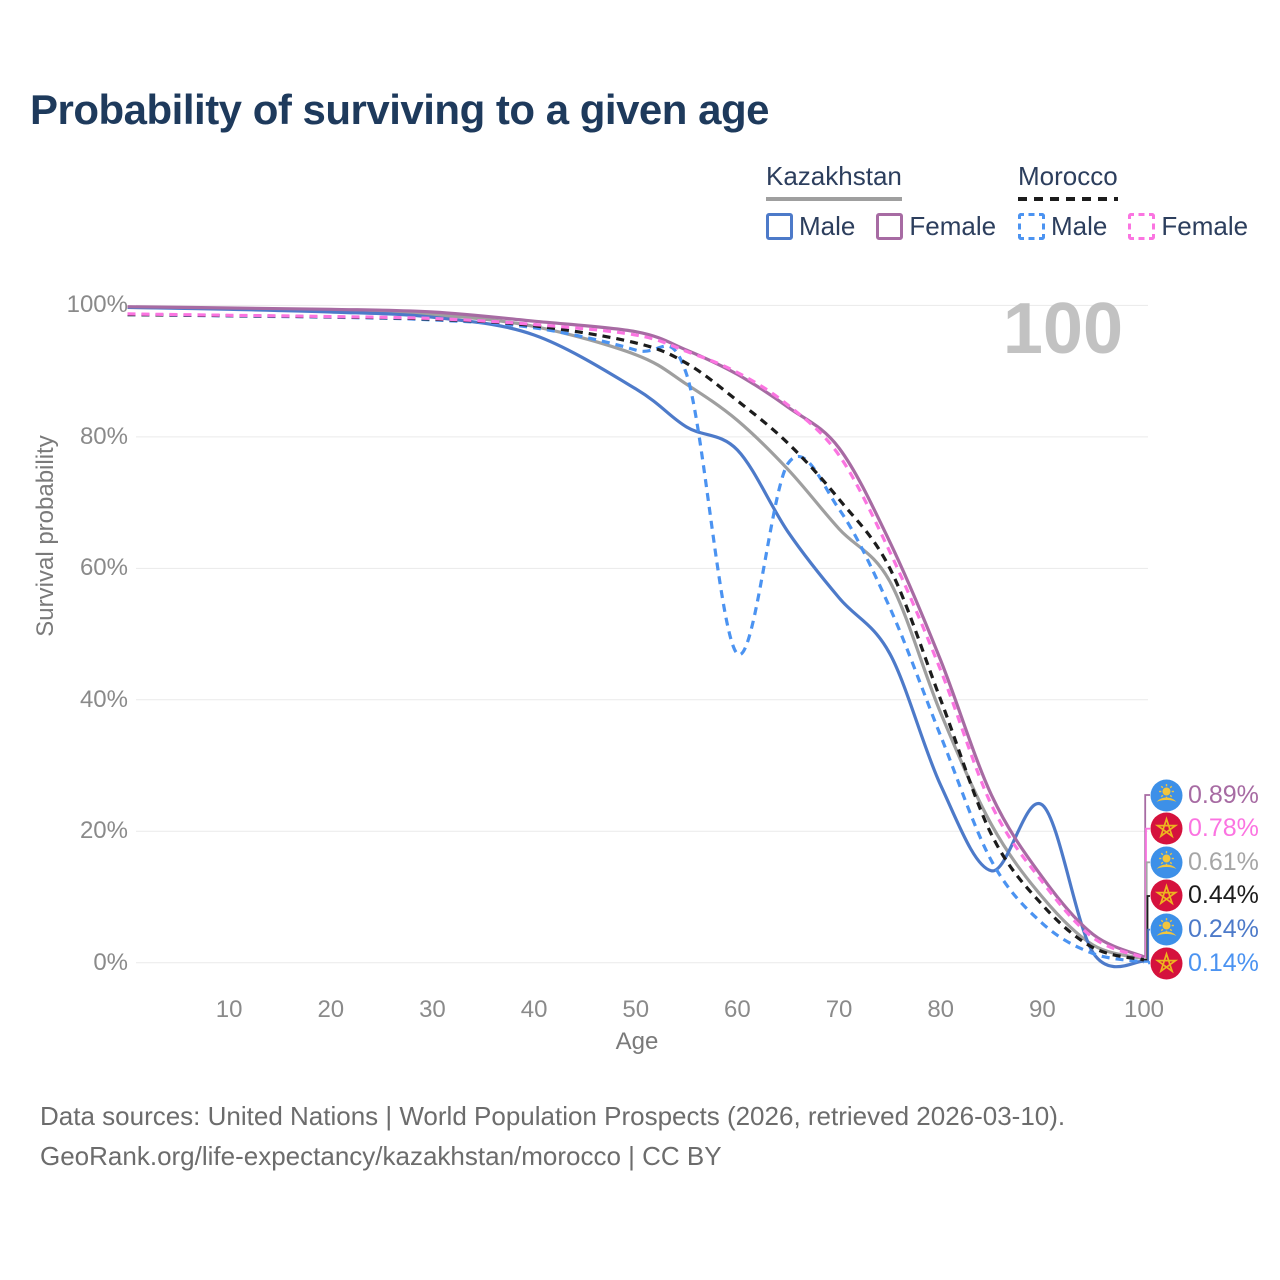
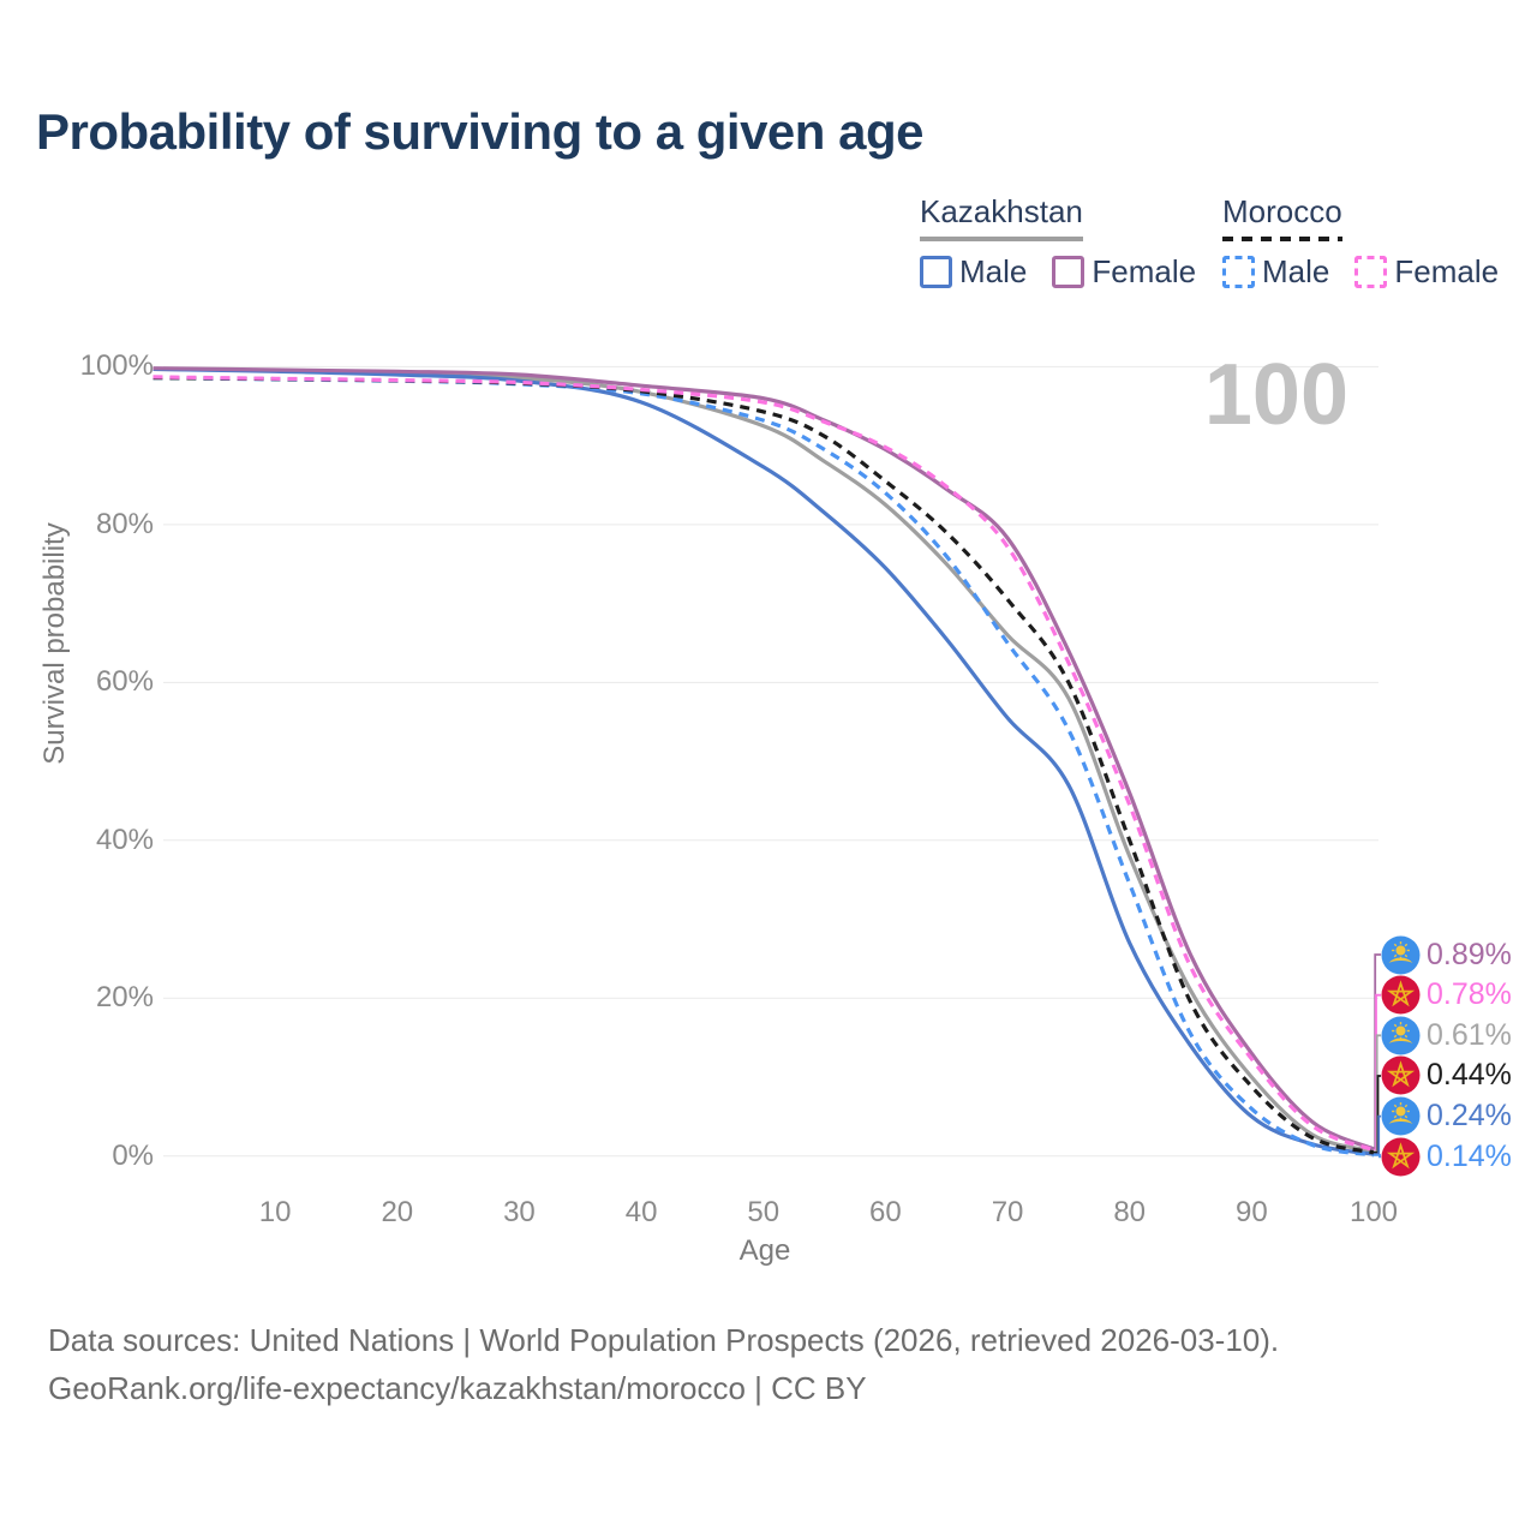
Kazakhstan Male/60: 78% -> 74%
Morocco Male/60: 47% -> 84%
Morocco Male/70: 69% -> 65%
Kazakhstan Male/90: 24% -> 5%
